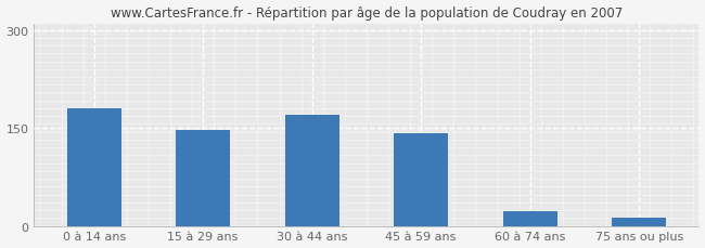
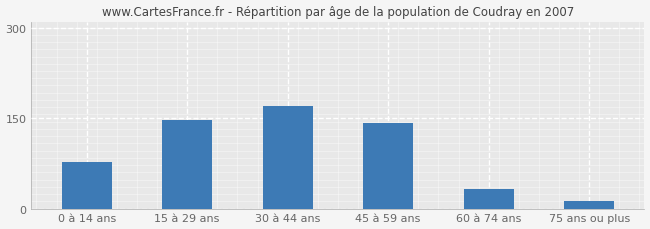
0 à 14 ans: 180 -> 78
60 à 74 ans: 22 -> 32
